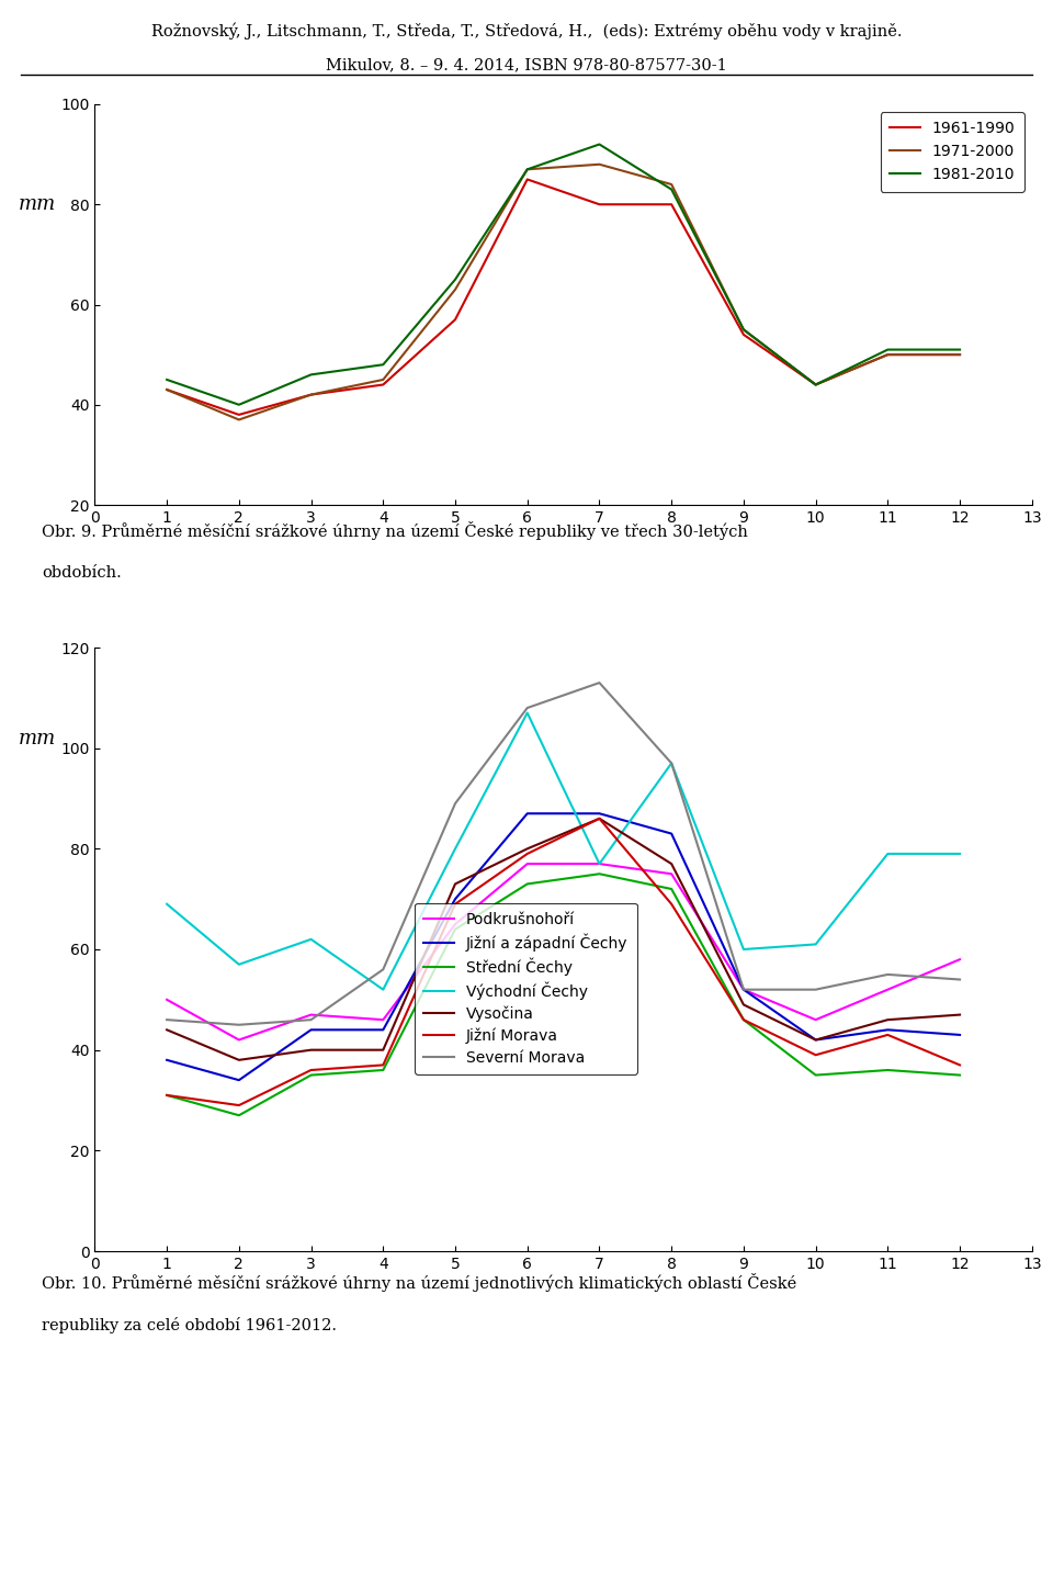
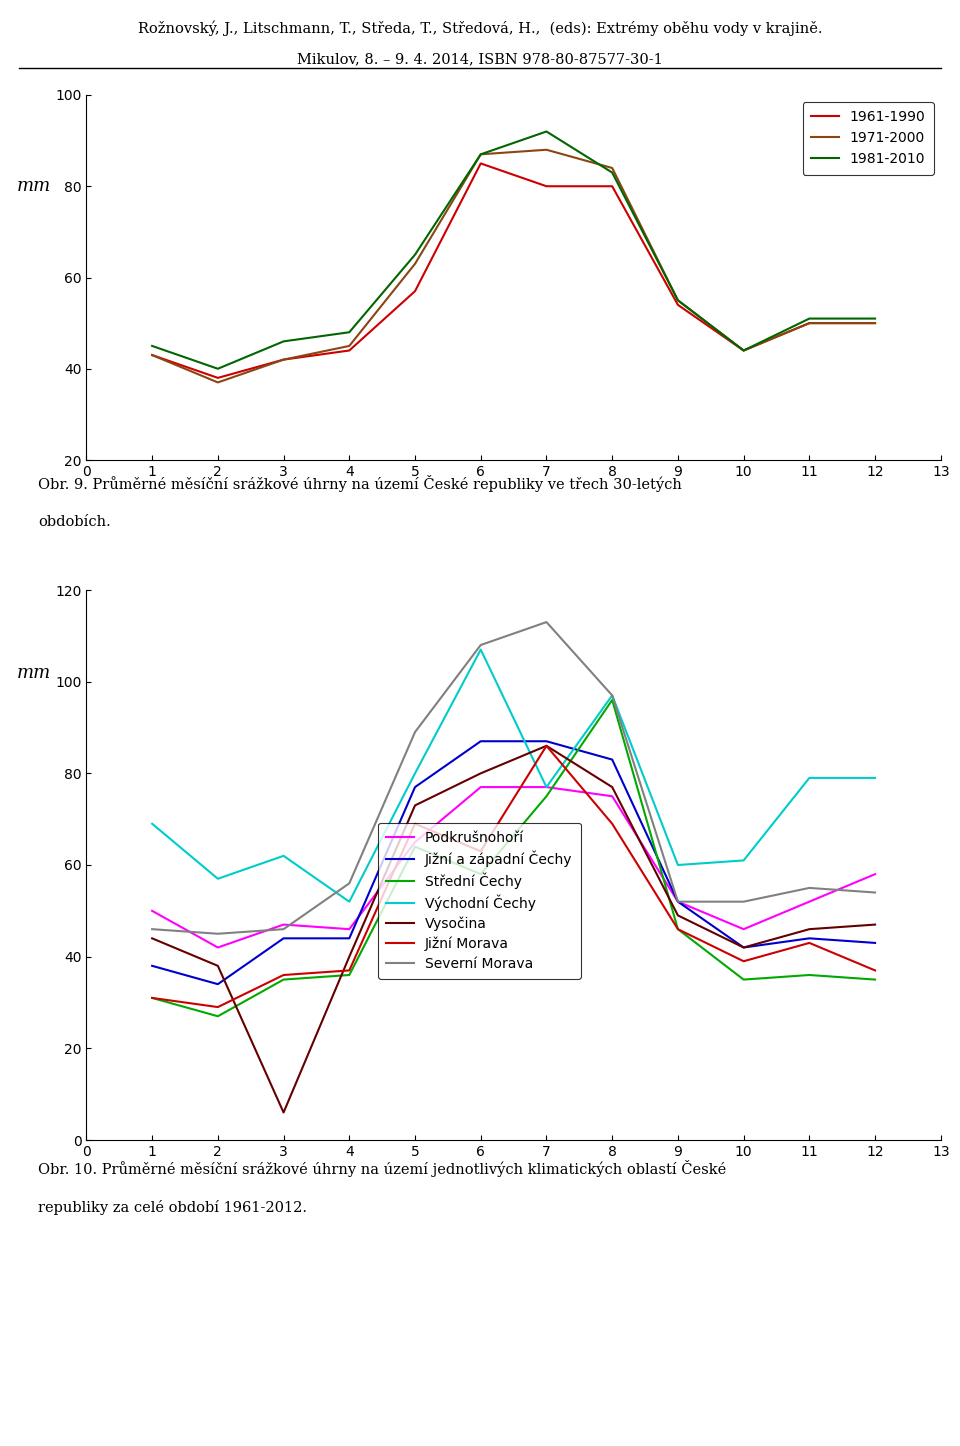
Vysočina/3: 40 -> 6
Jižní a západní Čechy/5: 70 -> 77
Střední Čechy/6: 73 -> 58
Jižní Morava/6: 79 -> 63
Střední Čechy/8: 72 -> 96
